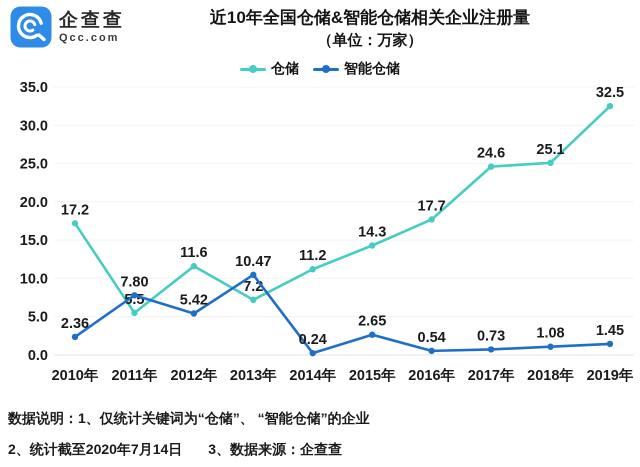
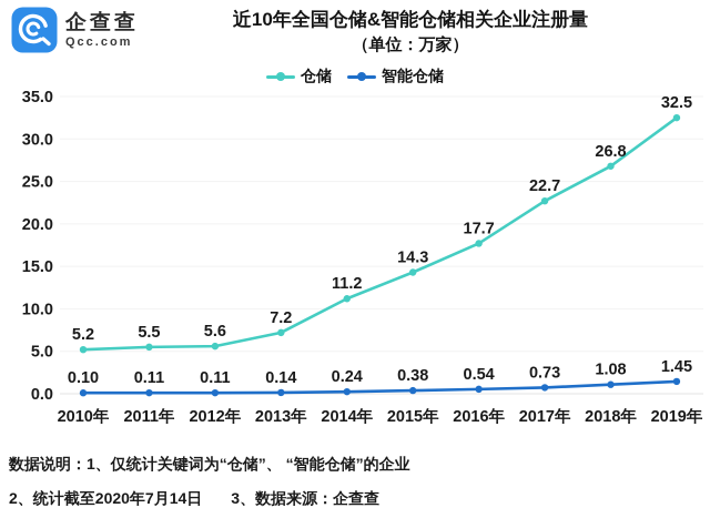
仓储/2010年: 17.2 -> 5.2
智能仓储/2010年: 2.36 -> 0.10
智能仓储/2011年: 7.80 -> 0.11
仓储/2012年: 11.6 -> 5.6
智能仓储/2012年: 5.42 -> 0.11
智能仓储/2013年: 10.47 -> 0.14
智能仓储/2015年: 2.65 -> 0.38
仓储/2017年: 24.6 -> 22.7
仓储/2018年: 25.1 -> 26.8
